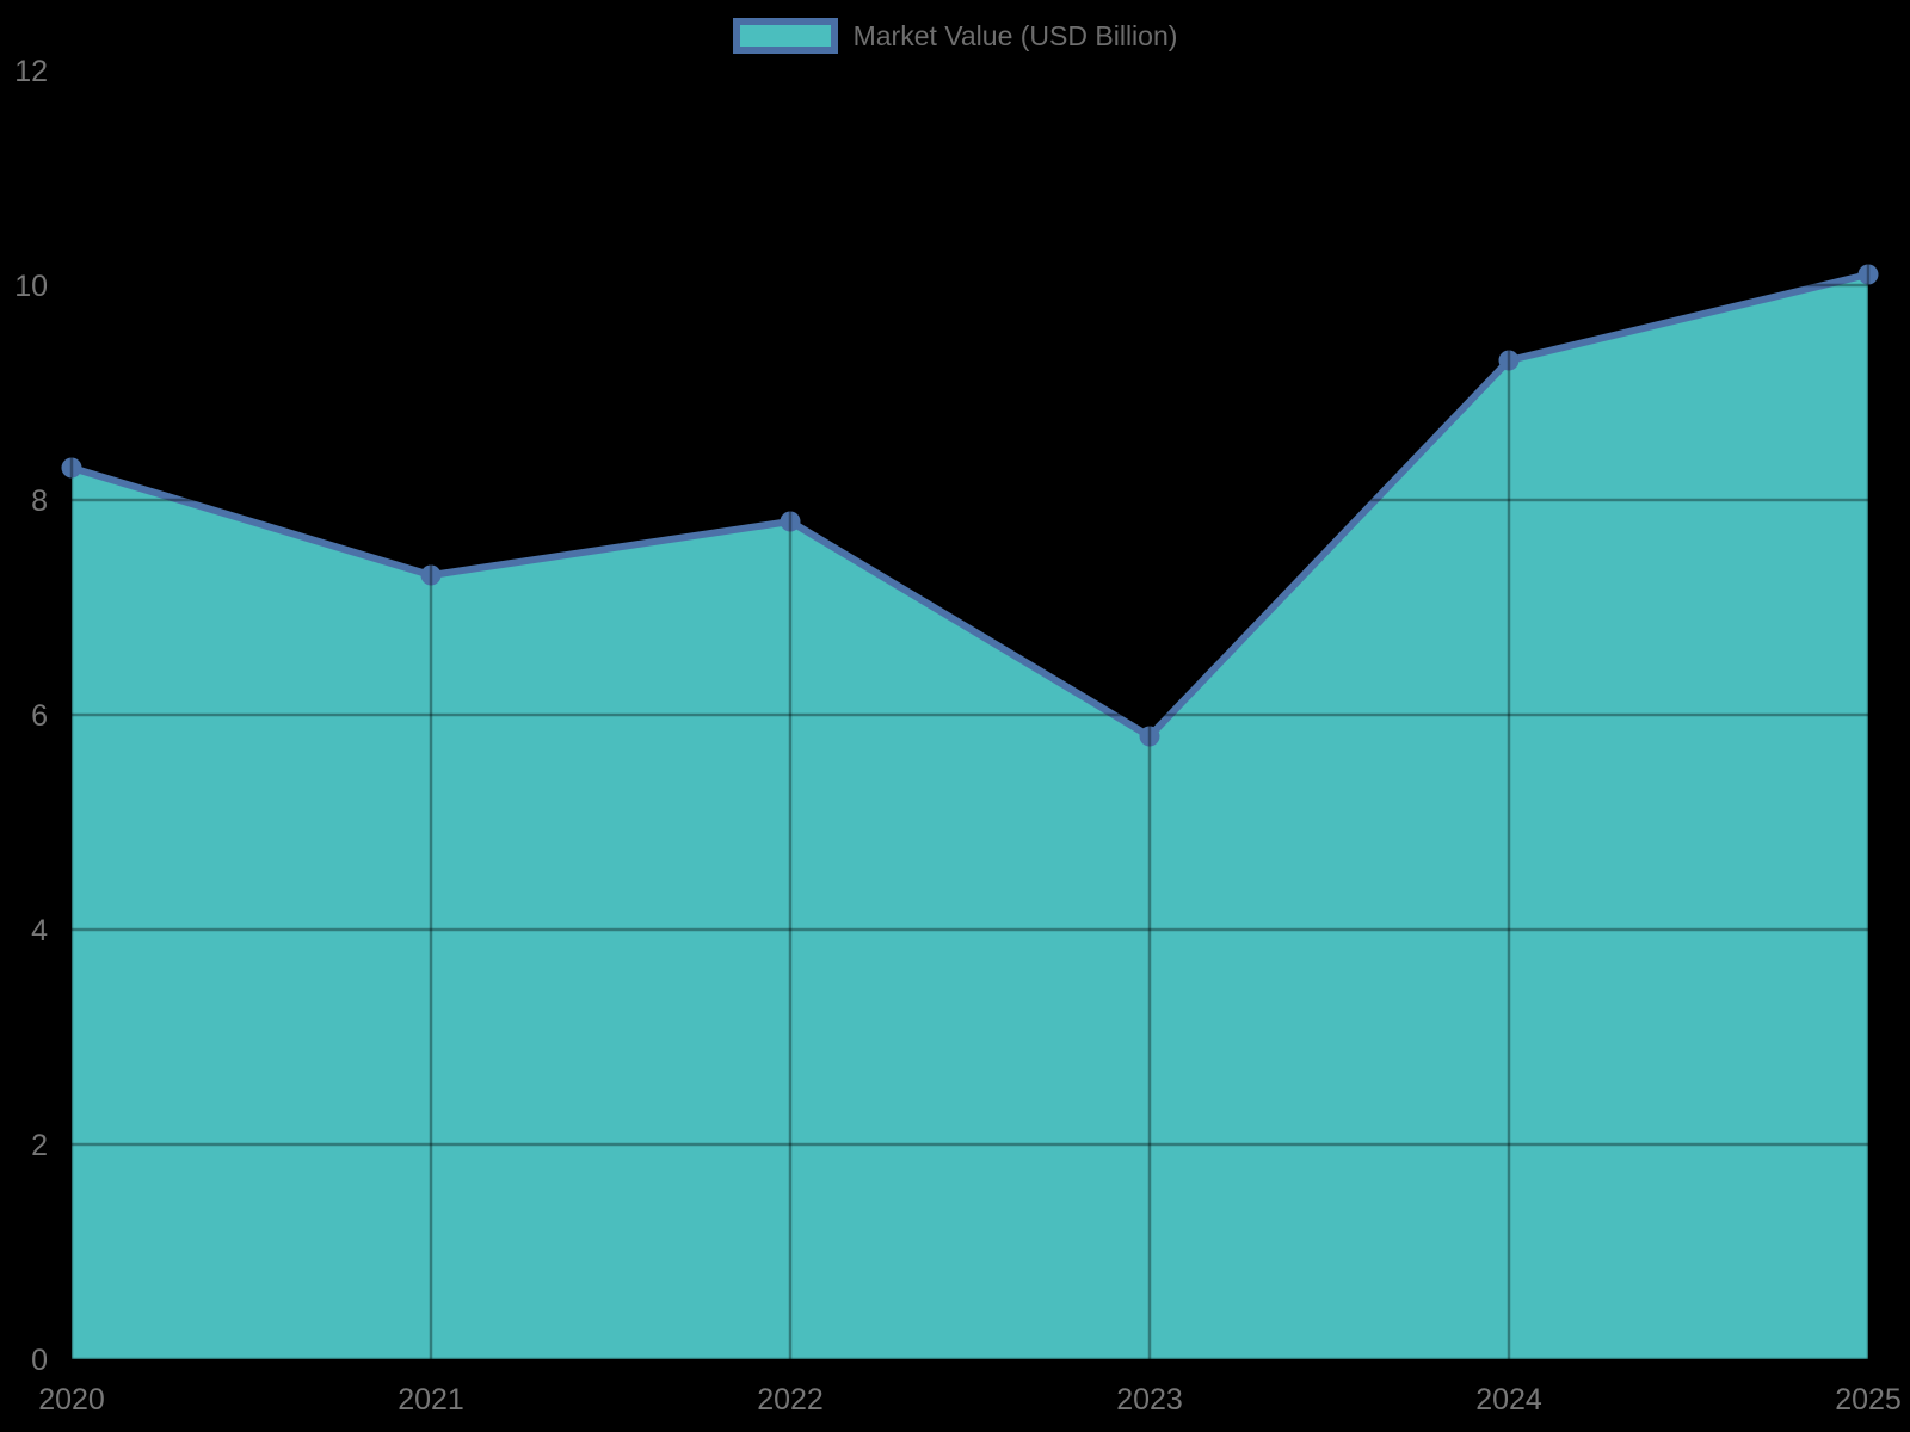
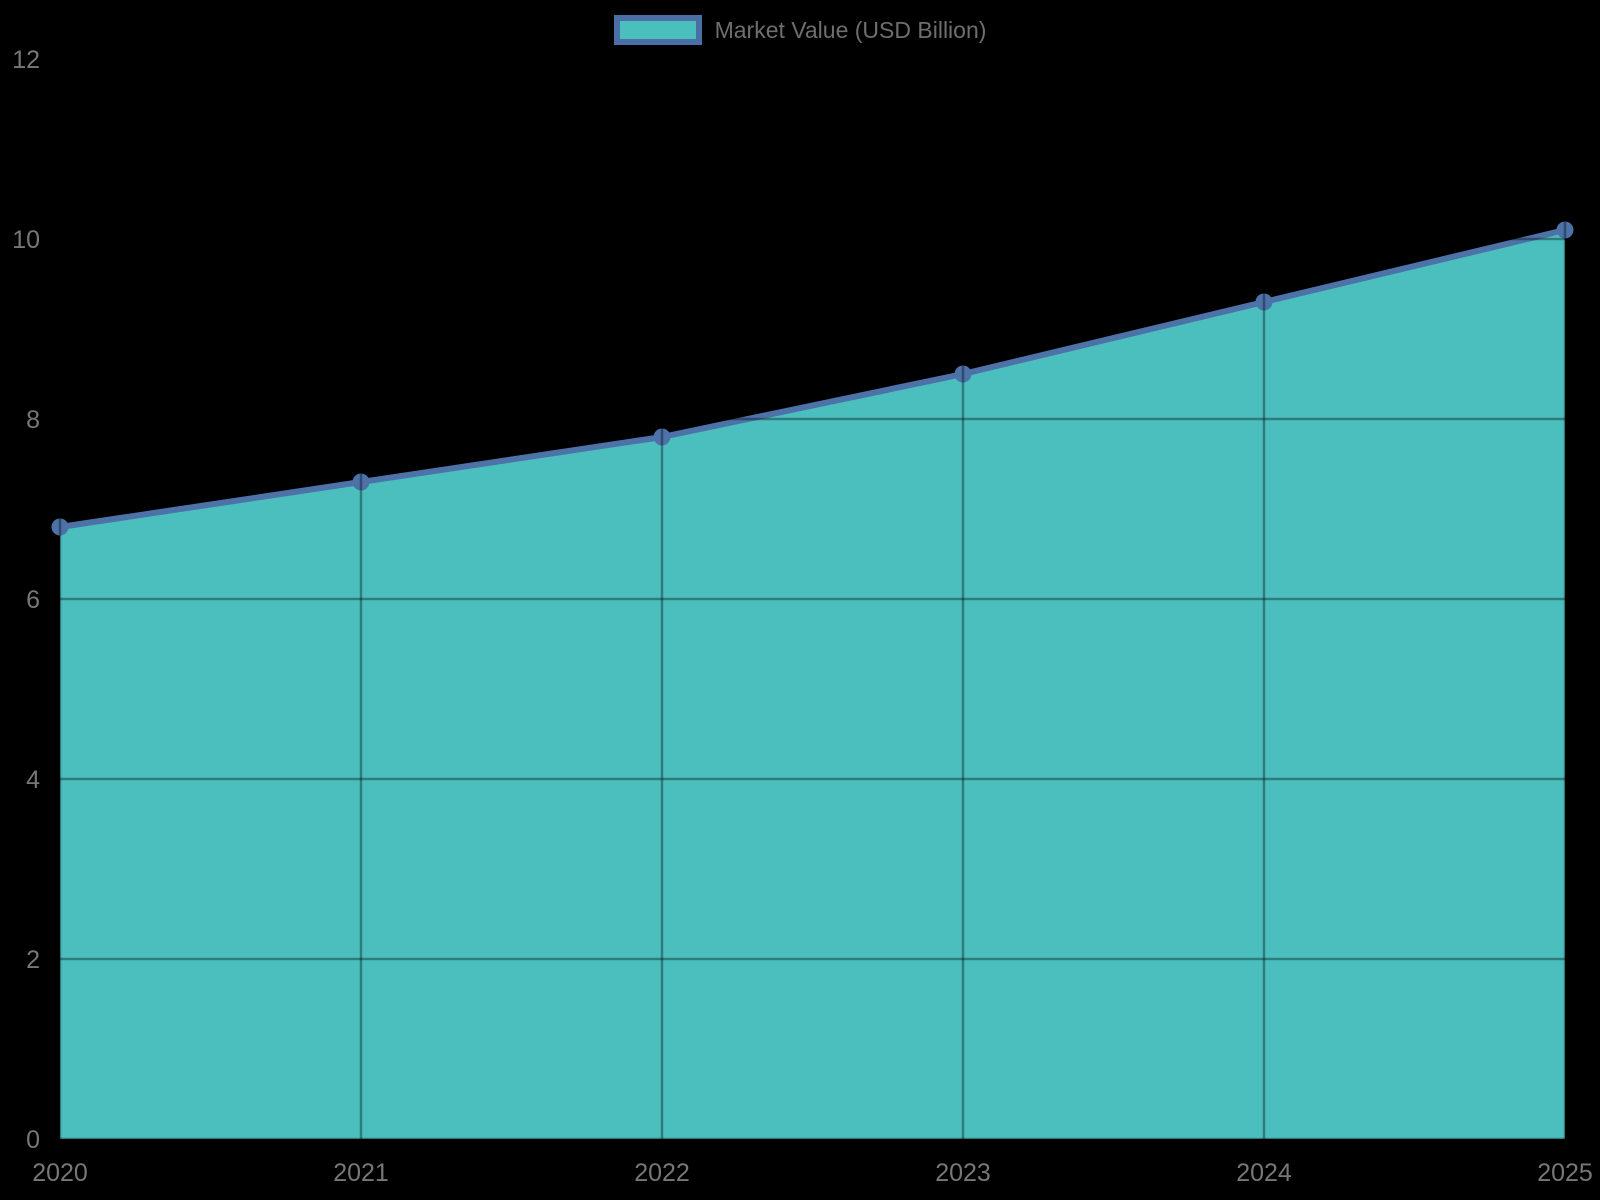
2020: 8.3 -> 6.8
2023: 5.8 -> 8.5
